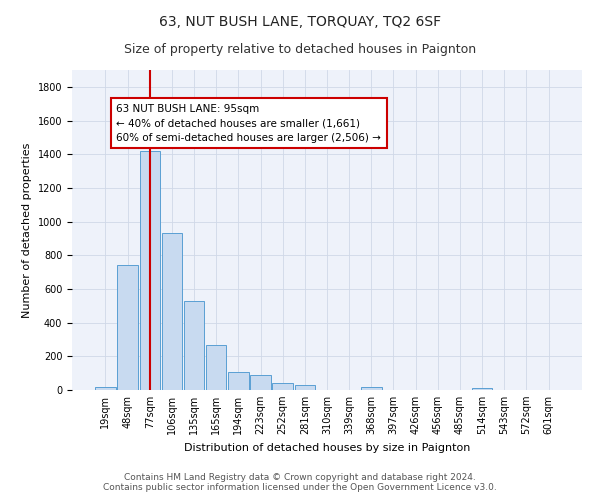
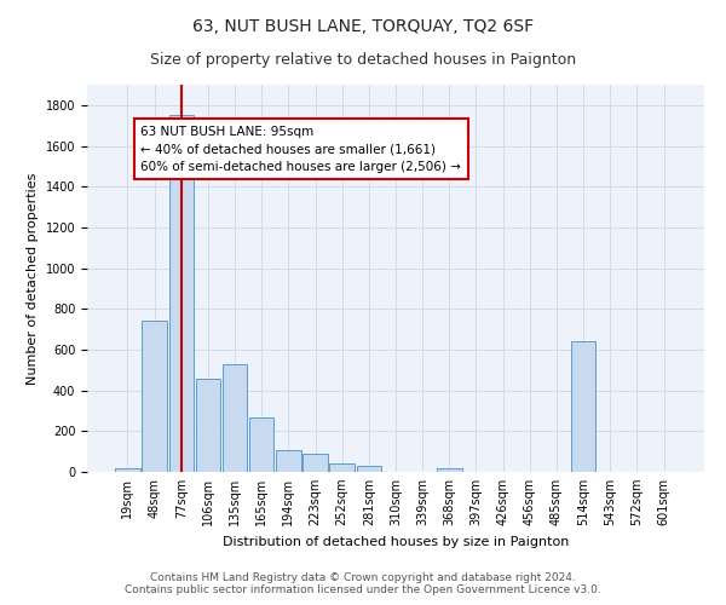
77sqm: 1420 -> 1750
106sqm: 940 -> 460
514sqm: 10 -> 640
